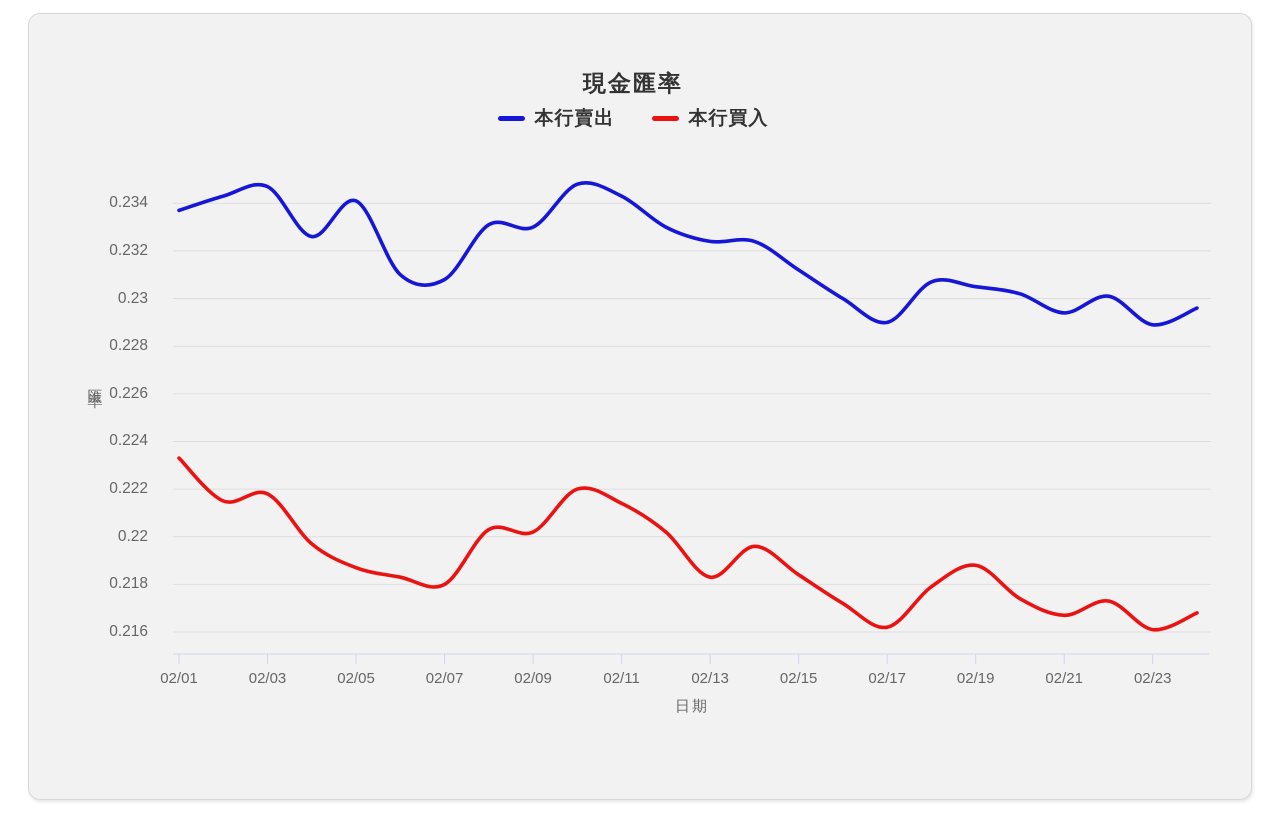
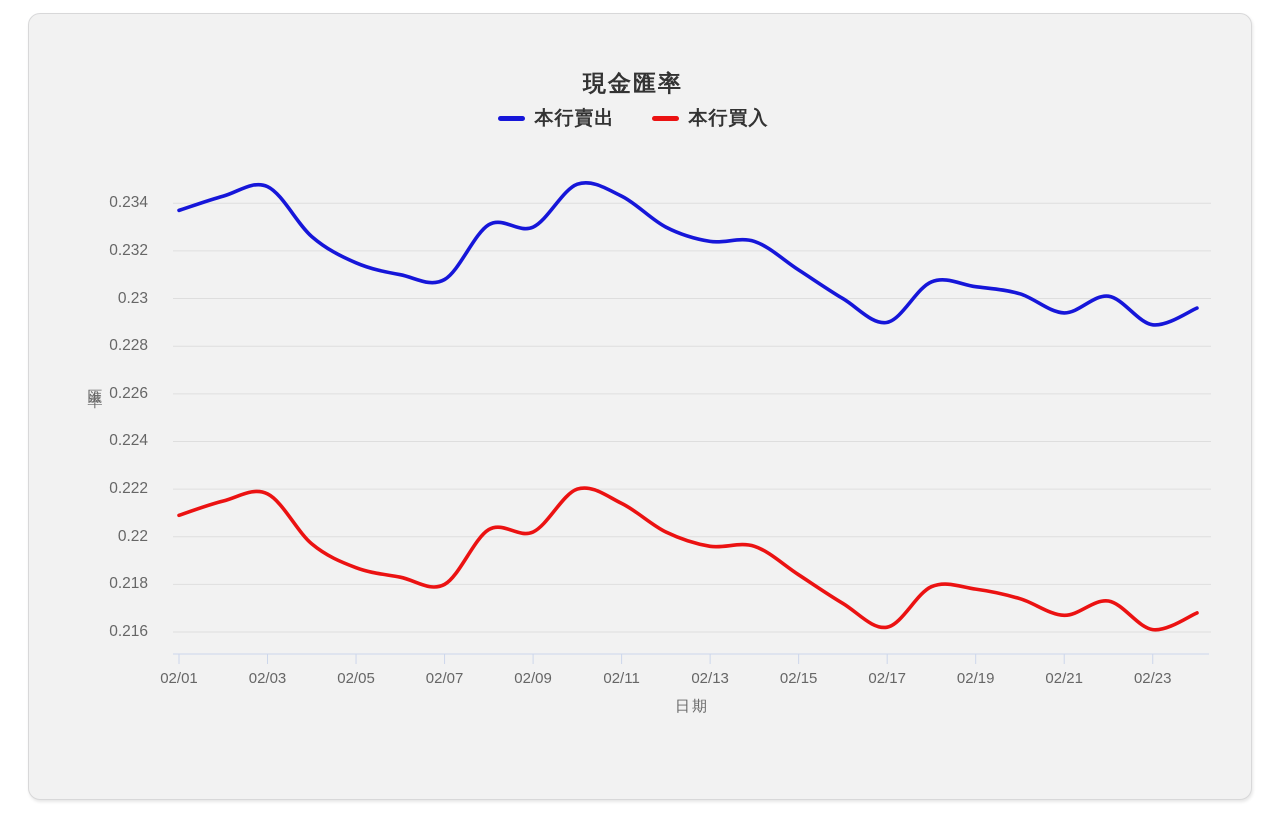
本行買入/02/01: 0.2233 -> 0.2209
本行賣出/02/05: 0.2341 -> 0.2315
本行買入/02/13: 0.2183 -> 0.2196
本行買入/02/19: 0.2188 -> 0.2178
